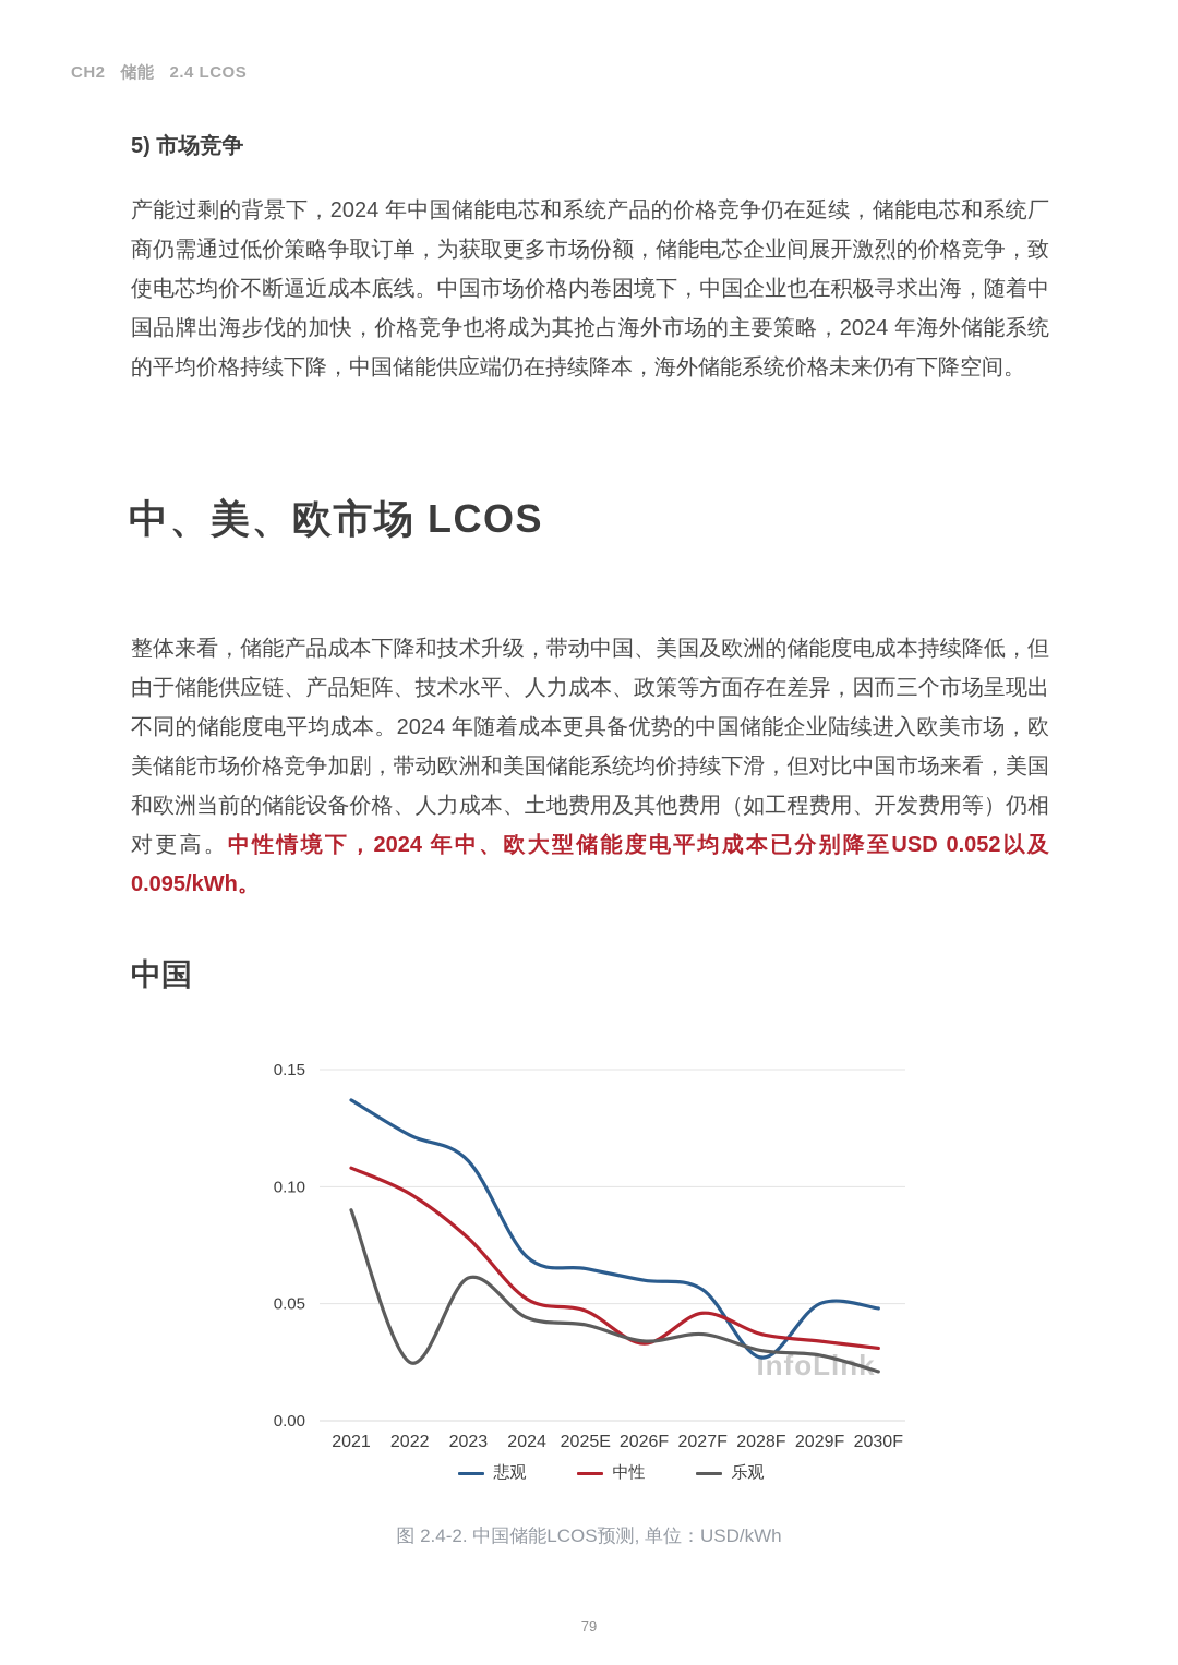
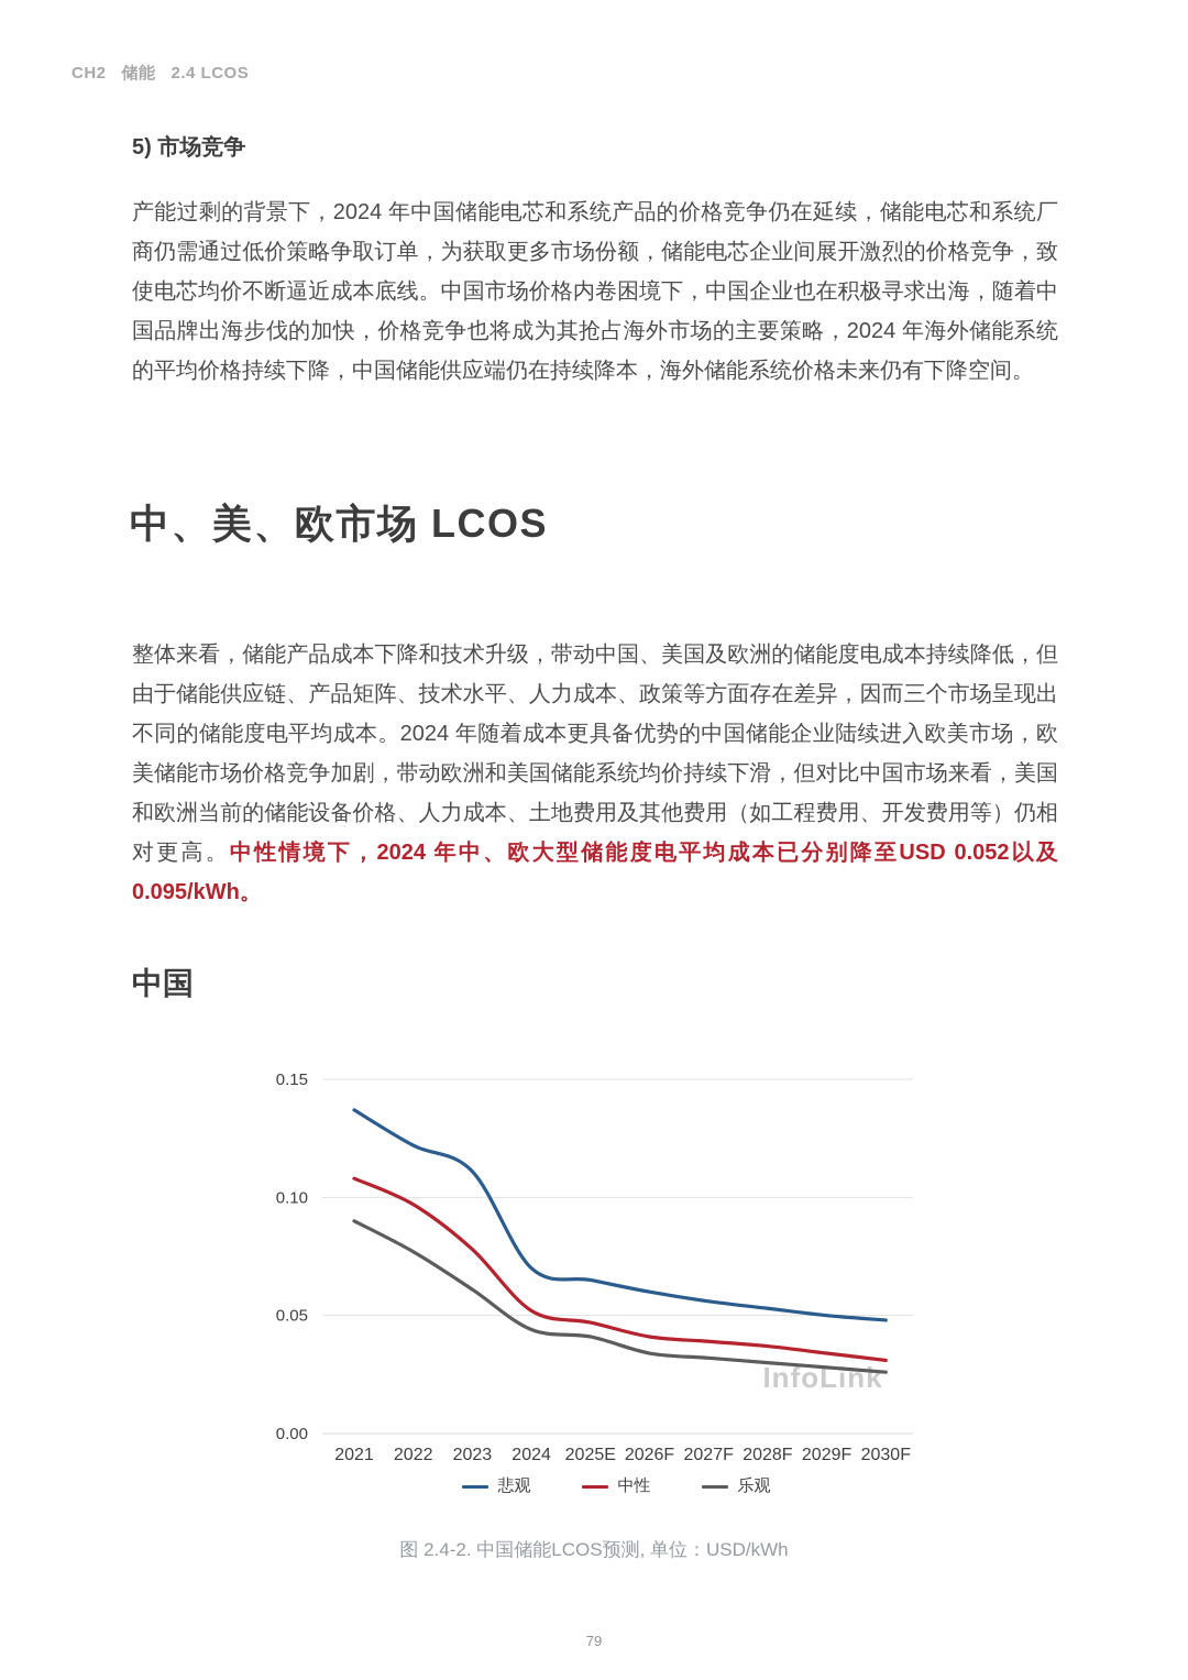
乐观/2022: 0.025 -> 0.077
中性/2026F: 0.033 -> 0.041
中性/2027F: 0.046 -> 0.039
乐观/2027F: 0.037 -> 0.032
悲观/2028F: 0.027 -> 0.053
乐观/2030F: 0.021 -> 0.026
